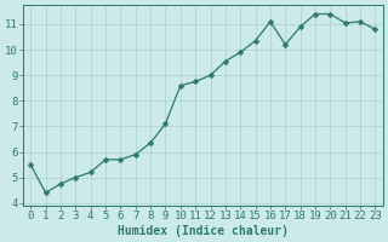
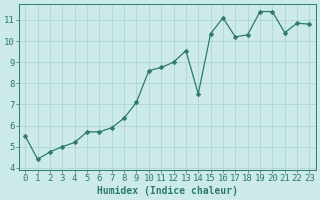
14: 9.90 -> 7.50
18: 10.90 -> 10.30
21: 11.05 -> 10.40
22: 11.10 -> 10.85
